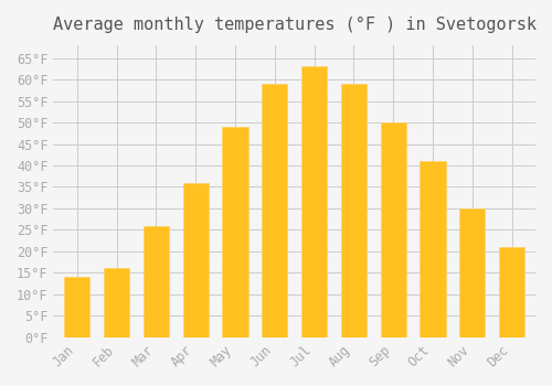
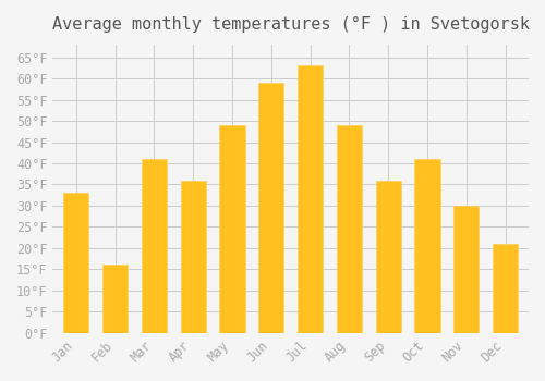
Jan: 14°F -> 33°F
Mar: 26°F -> 41°F
Aug: 59°F -> 49°F
Sep: 50°F -> 36°F
